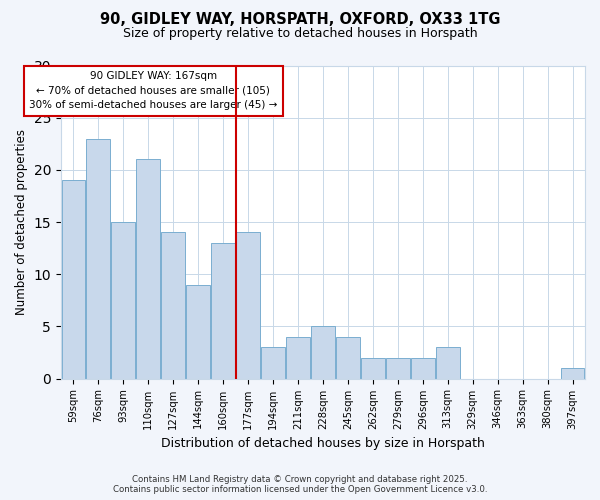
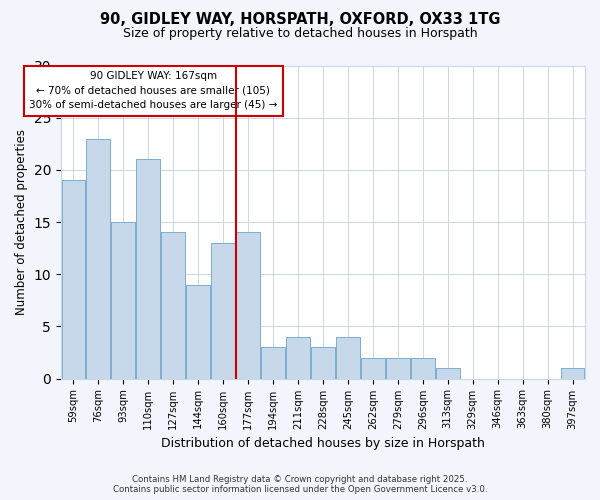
228sqm: 5 -> 3
313sqm: 3 -> 1
